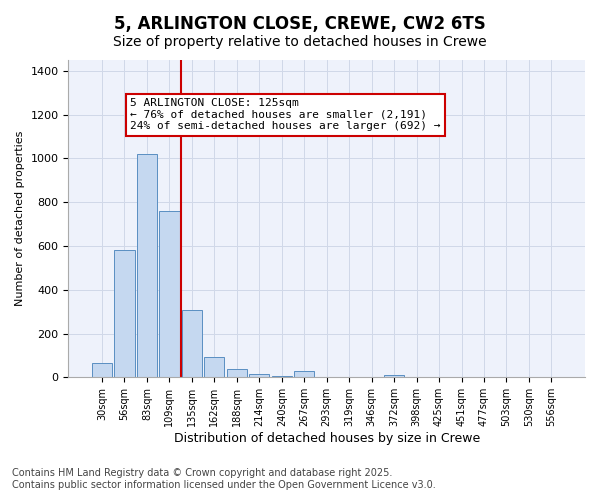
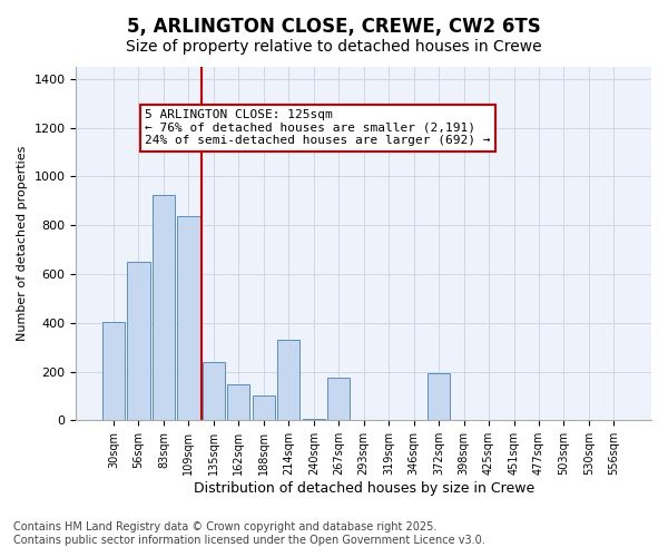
30sqm: 65 -> 405
56sqm: 580 -> 650
83sqm: 1020 -> 925
109sqm: 760 -> 840
135sqm: 310 -> 240
162sqm: 95 -> 150
188sqm: 40 -> 100
214sqm: 15 -> 330
267sqm: 30 -> 175
372sqm: 10 -> 195
